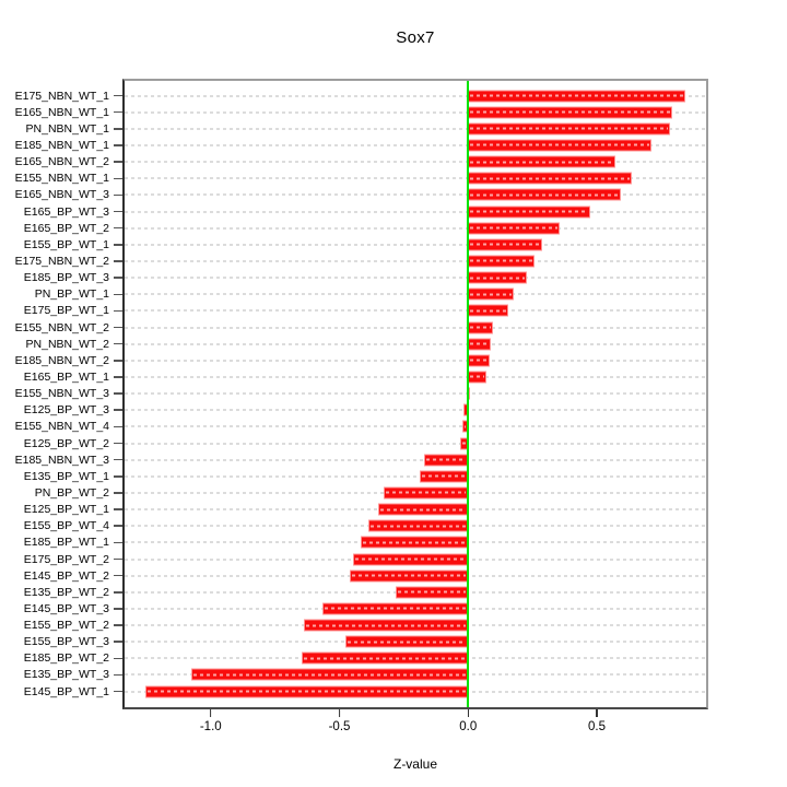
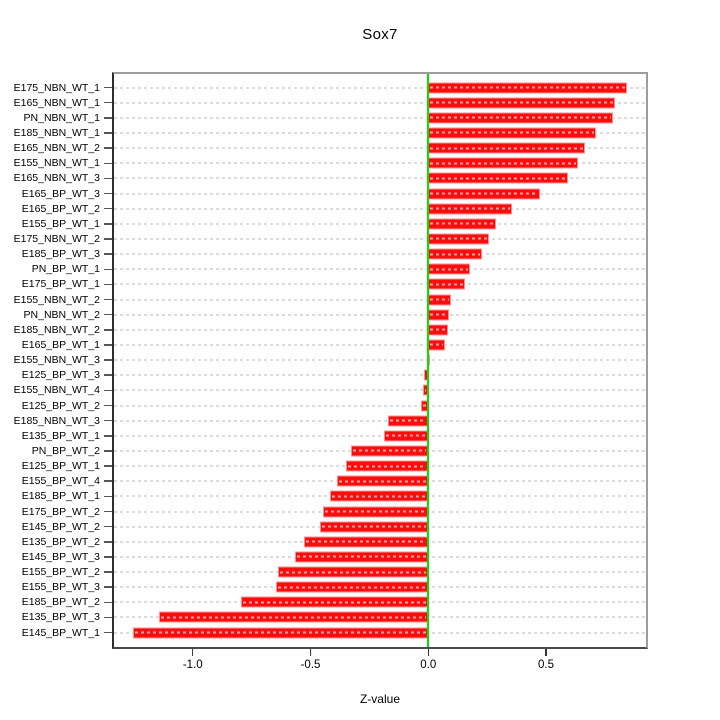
E165_NBN_WT_2: 0.58 -> 0.67
E135_BP_WT_2: -0.28 -> -0.53
E155_BP_WT_3: -0.48 -> -0.65
E185_BP_WT_2: -0.65 -> -0.80
E135_BP_WT_3: -1.08 -> -1.15
